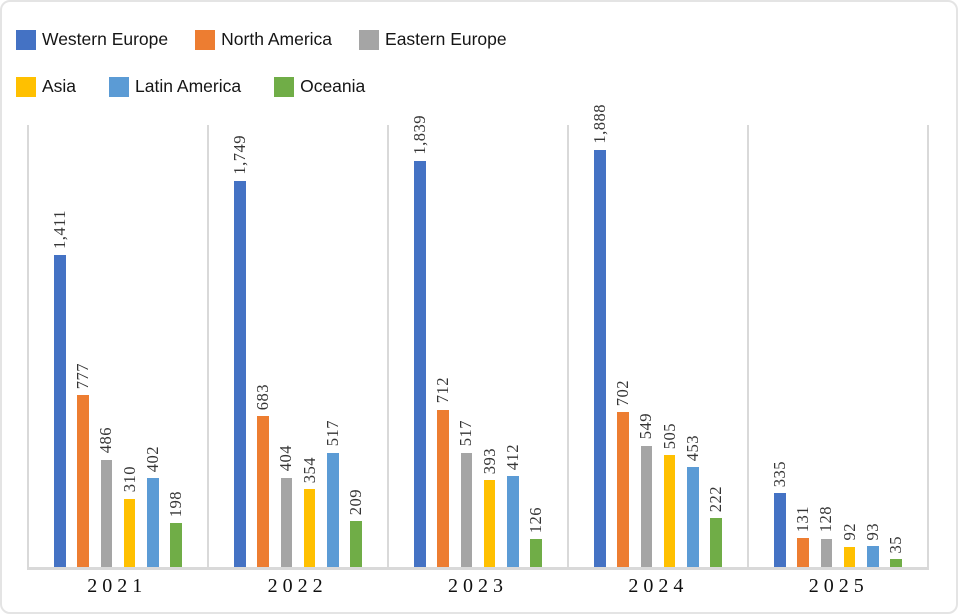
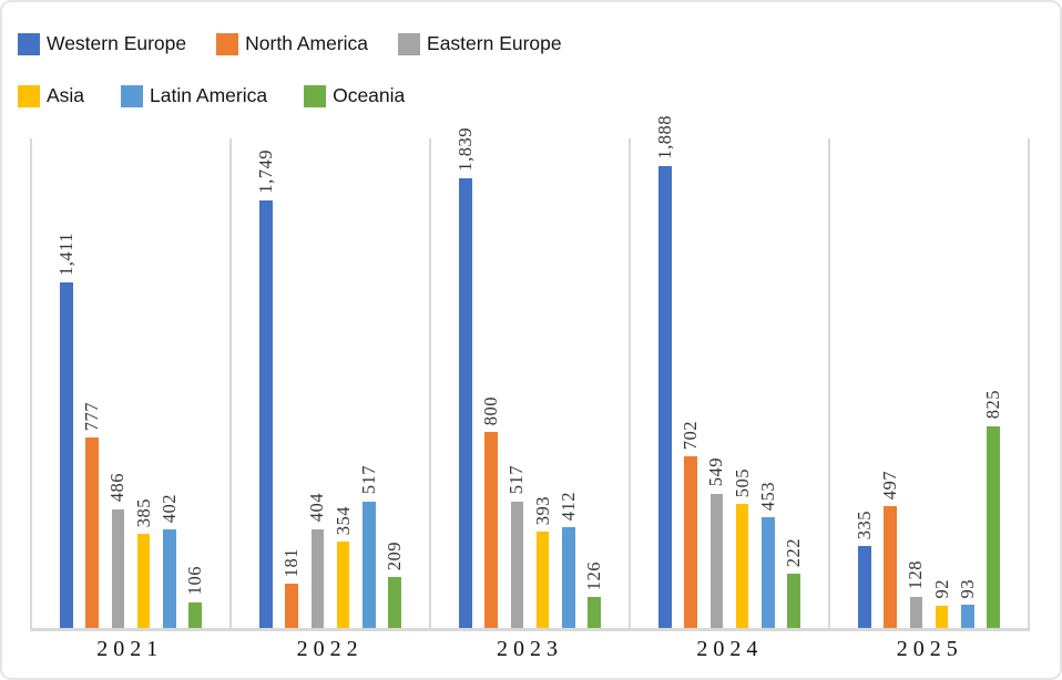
Asia/2021: 310 -> 385
Oceania/2021: 198 -> 106
North America/2022: 683 -> 181
North America/2023: 712 -> 800
North America/2025: 131 -> 497
Oceania/2025: 35 -> 825
